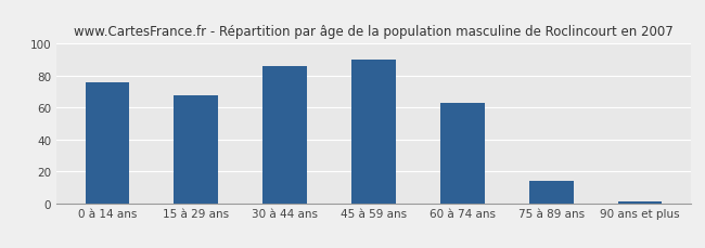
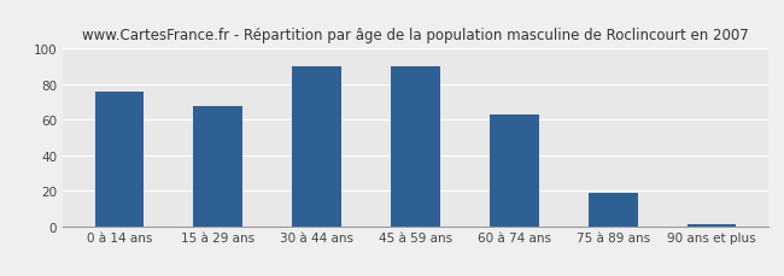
30 à 44 ans: 86 -> 90
75 à 89 ans: 14 -> 19
